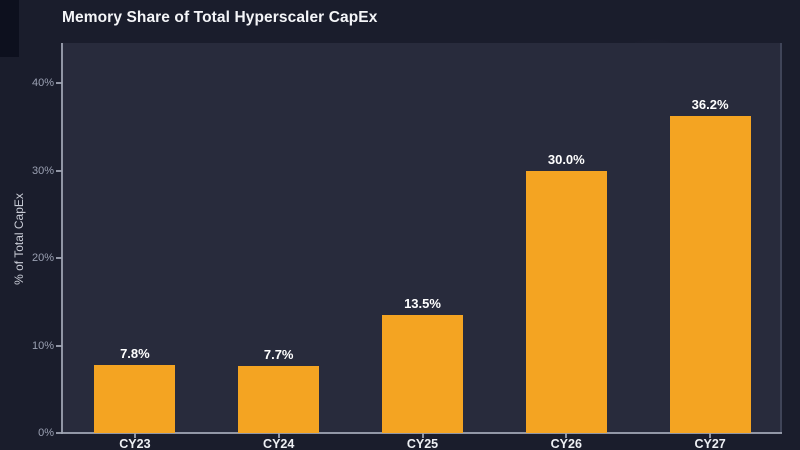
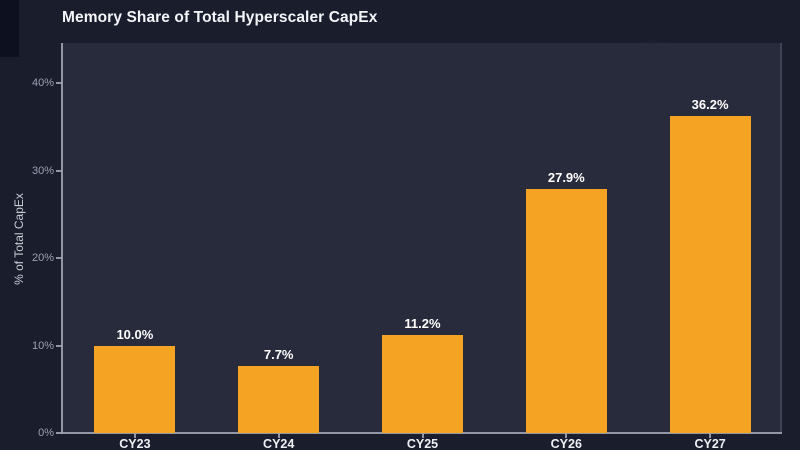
CY23: 7.8% -> 10.0%
CY25: 13.5% -> 11.2%
CY26: 30.0% -> 27.9%
